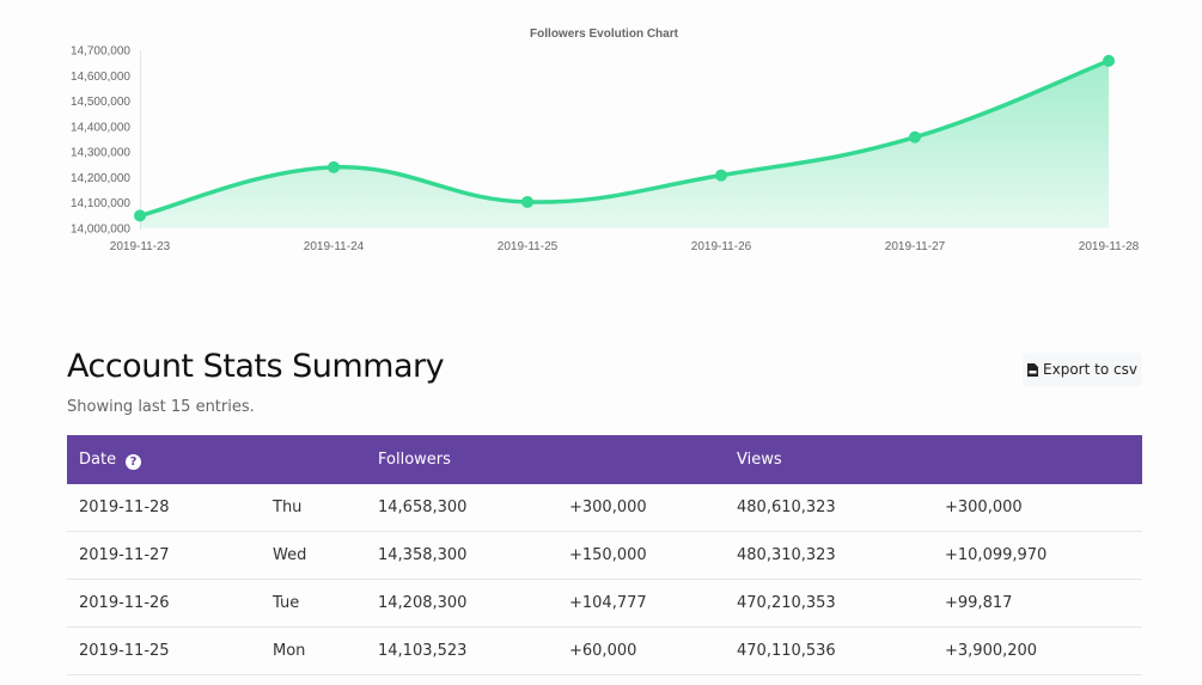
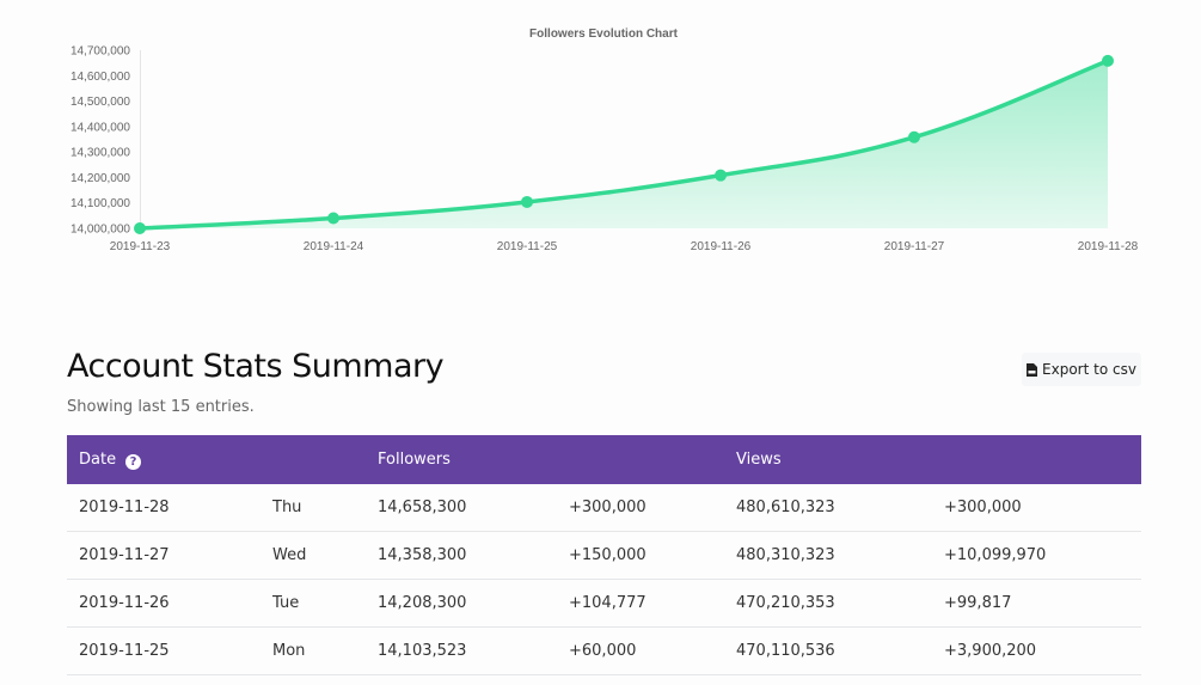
2019-11-23: 14050000 -> 14000000
2019-11-24: 14240000 -> 14040000
